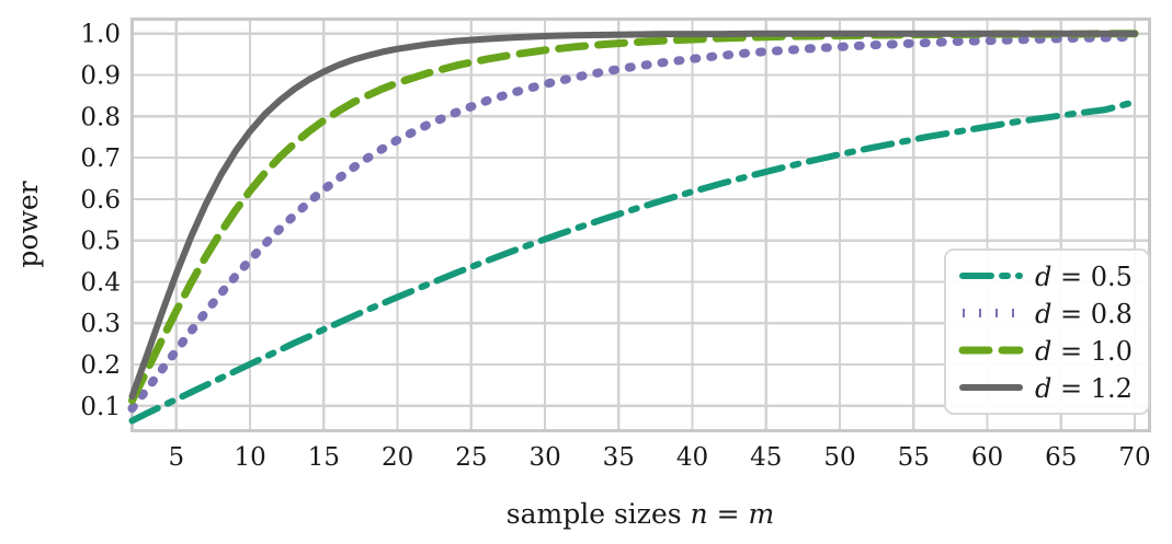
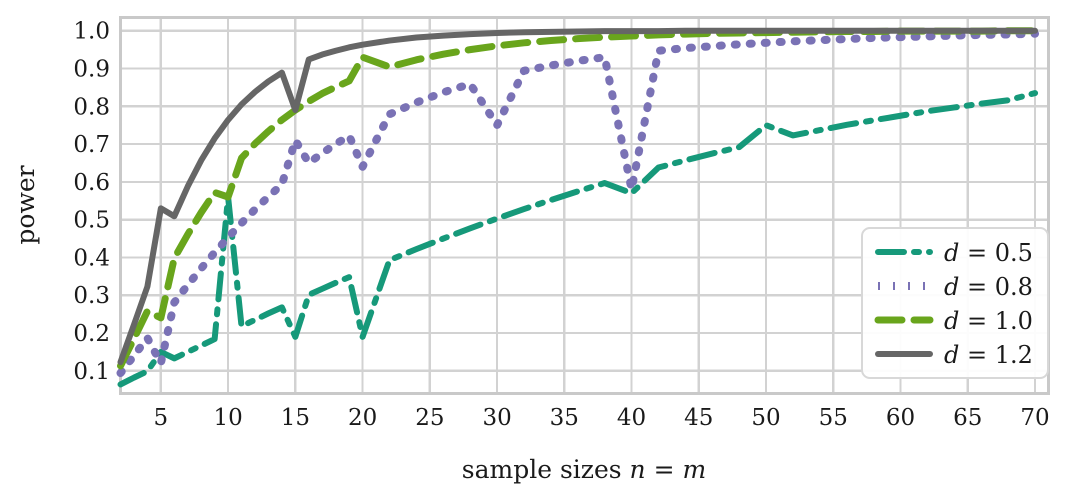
d = 0.5/5: 0.12 -> 0.15
d = 0.8/5: 0.23 -> 0.12
d = 1.0/5: 0.33 -> 0.24
d = 1.2/5: 0.42 -> 0.53
d = 0.5/10: 0.20 -> 0.56
d = 1.0/10: 0.62 -> 0.56
d = 0.5/15: 0.28 -> 0.19
d = 0.8/15: 0.62 -> 0.71
d = 1.2/15: 0.91 -> 0.79
d = 0.5/20: 0.36 -> 0.19
d = 0.8/20: 0.74 -> 0.64
d = 1.0/20: 0.88 -> 0.93
d = 0.8/30: 0.88 -> 0.75
d = 0.5/40: 0.62 -> 0.57
d = 0.8/40: 0.94 -> 0.58
d = 0.5/50: 0.71 -> 0.75
